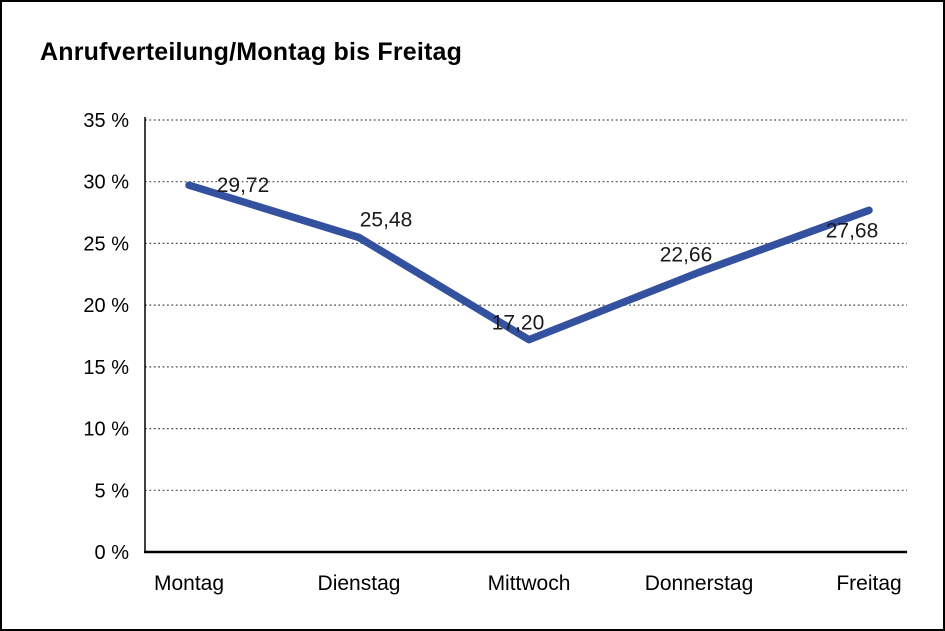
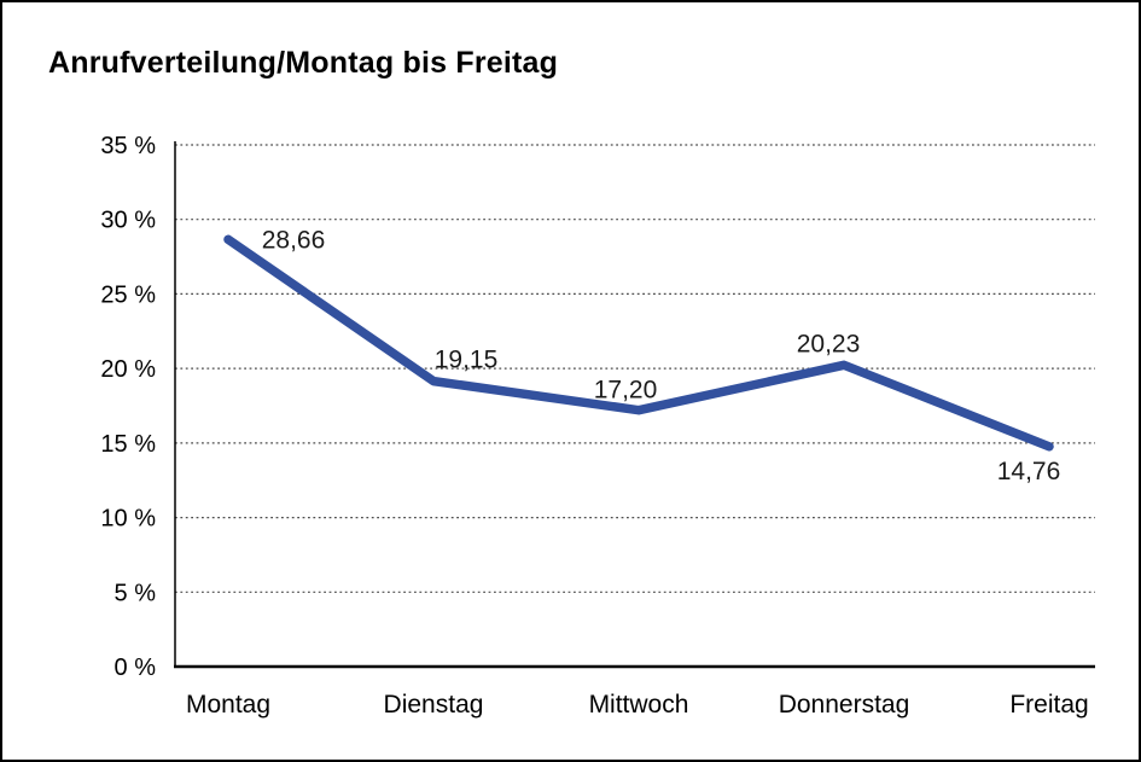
Montag: 29,72 -> 28,66
Dienstag: 25,48 -> 19,15
Donnerstag: 22,66 -> 20,23
Freitag: 27,68 -> 14,76
